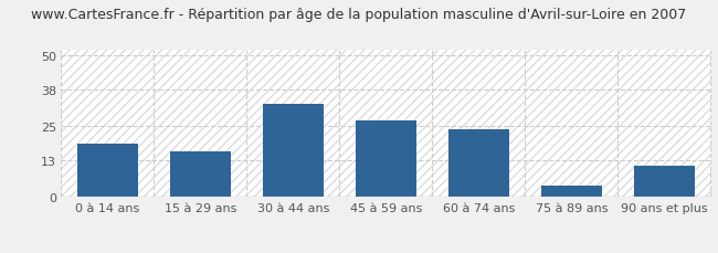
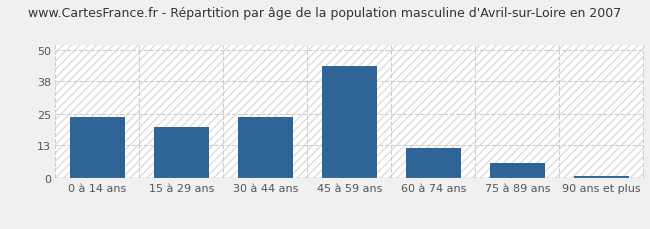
0 à 14 ans: 19 -> 24
15 à 29 ans: 16 -> 20
30 à 44 ans: 33 -> 24
45 à 59 ans: 27 -> 44
60 à 74 ans: 24 -> 12
75 à 89 ans: 4 -> 6
90 ans et plus: 11 -> 1
